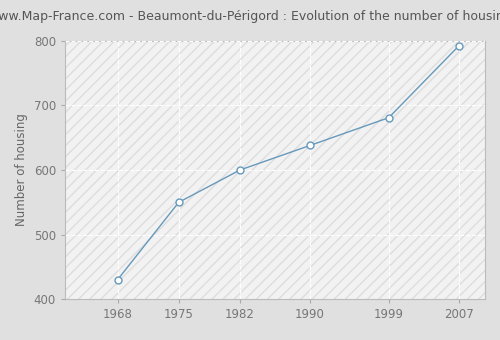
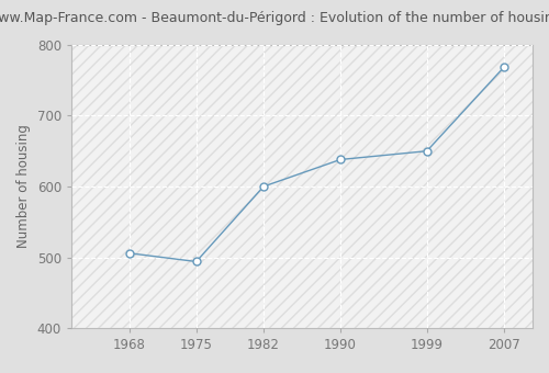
1968: 430 -> 506
1975: 550 -> 494
1999: 681 -> 650
2007: 792 -> 768
